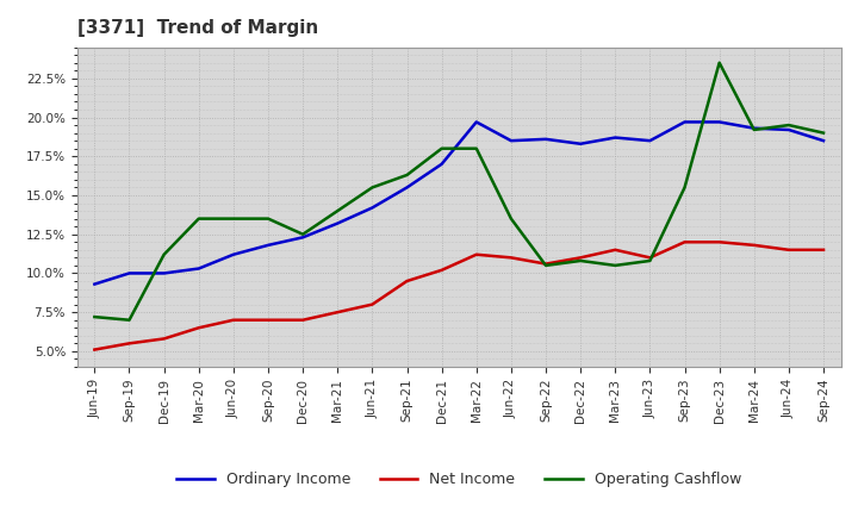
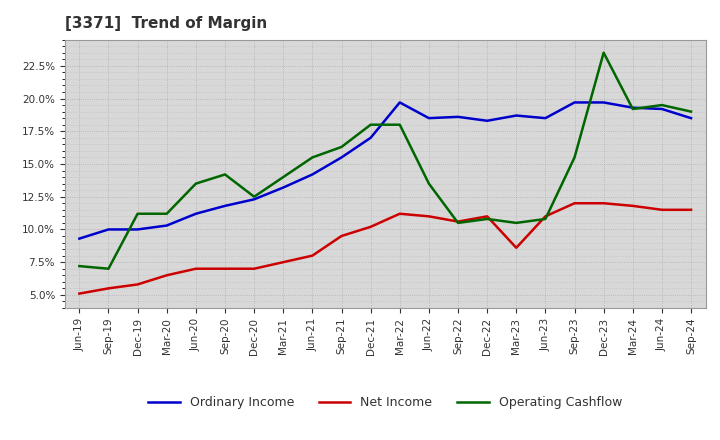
Operating Cashflow/Mar-20: 13.5% -> 11.2%
Operating Cashflow/Sep-20: 13.5% -> 14.2%
Net Income/Mar-23: 11.5% -> 8.6%
